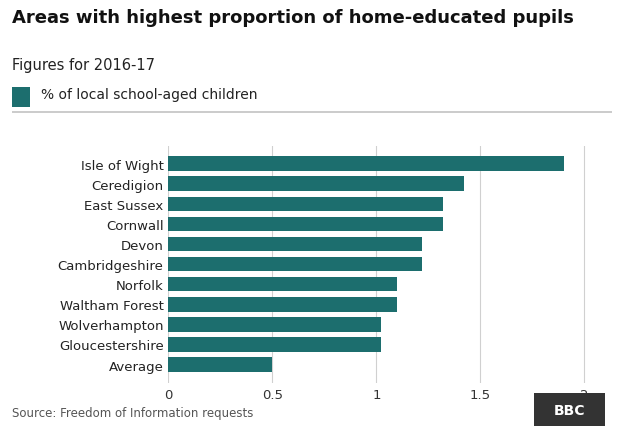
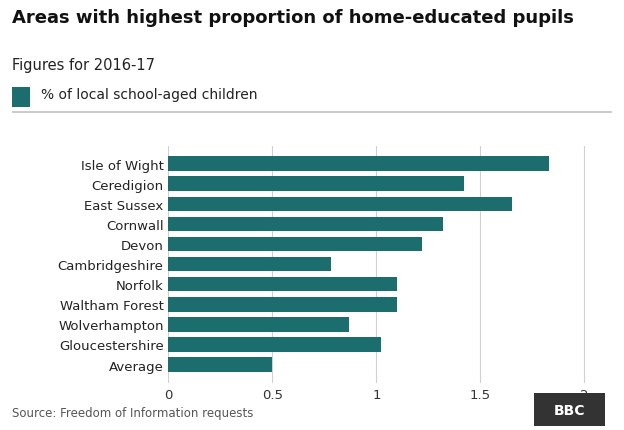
Isle of Wight: 1.90 -> 1.83
East Sussex: 1.32 -> 1.65
Cambridgeshire: 1.22 -> 0.78
Wolverhampton: 1.02 -> 0.87
